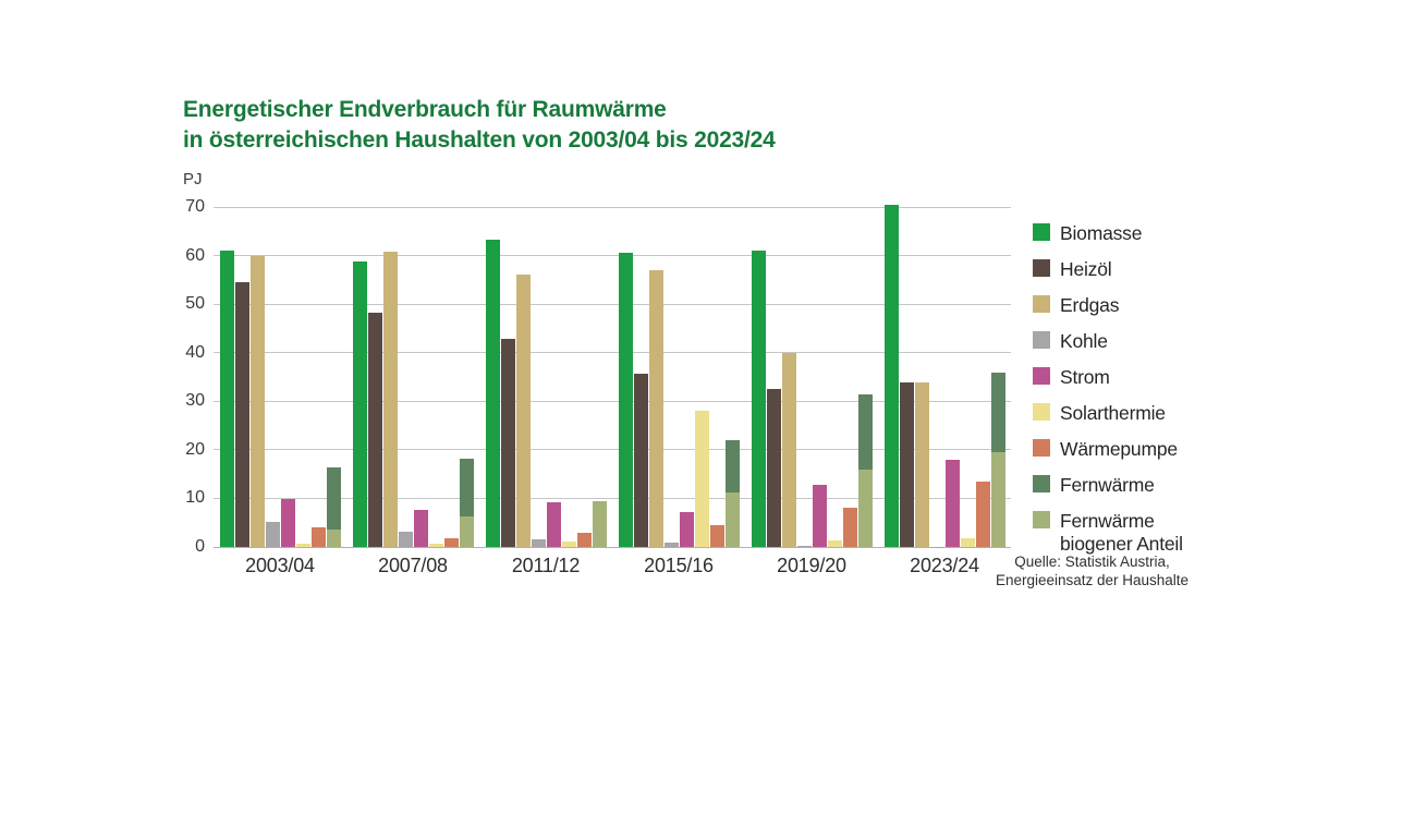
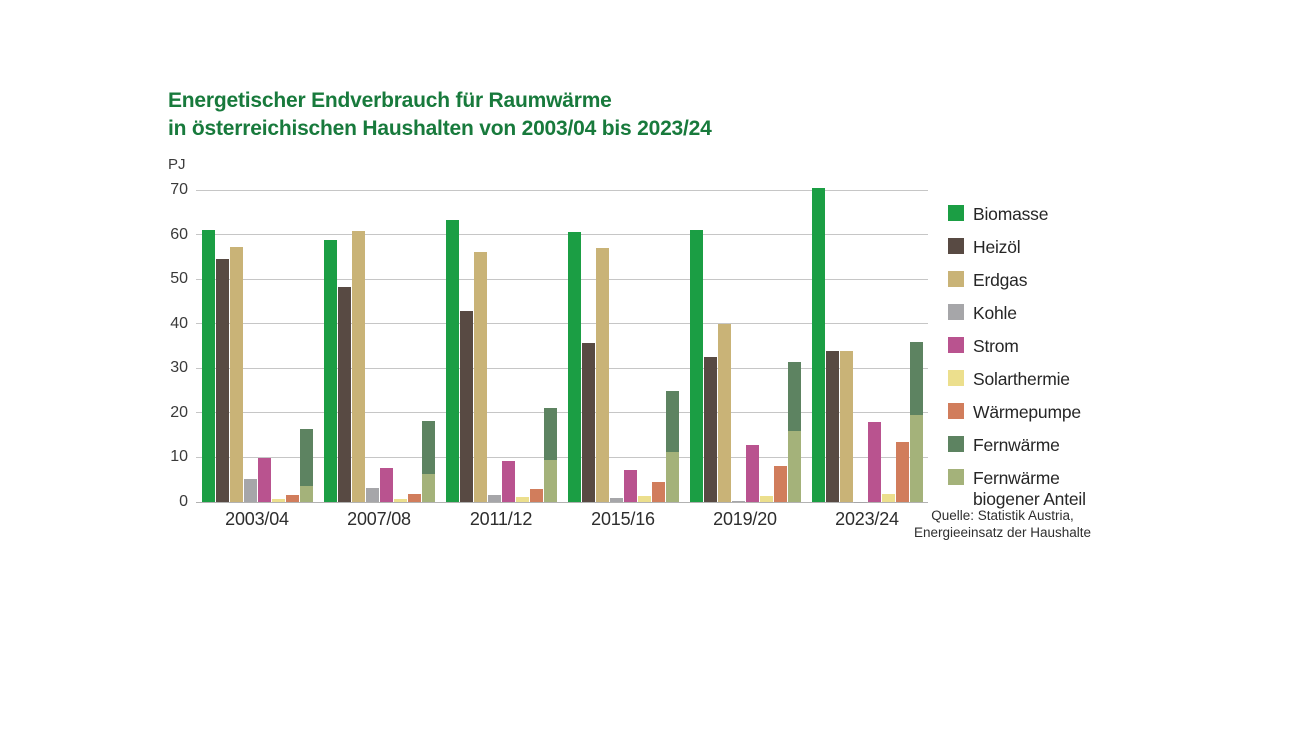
Erdgas/2003/04: 60 -> 57
Wärmepumpe/2003/04: 4 -> 2
Fernwärme/2011/12: 5 -> 21
Solarthermie/2015/16: 28 -> 1
Fernwärme/2015/16: 22 -> 25
